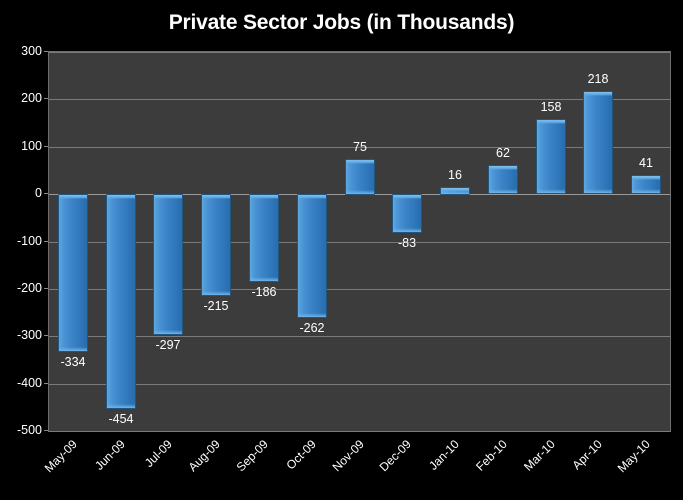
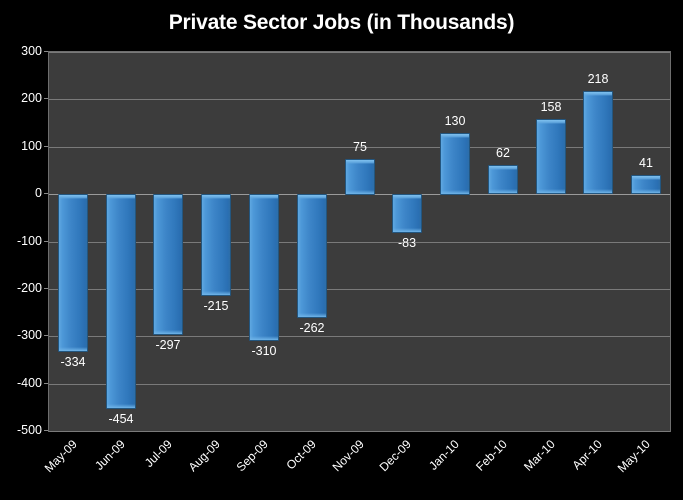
Sep-09: -186 -> -310
Jan-10: 16 -> 130
